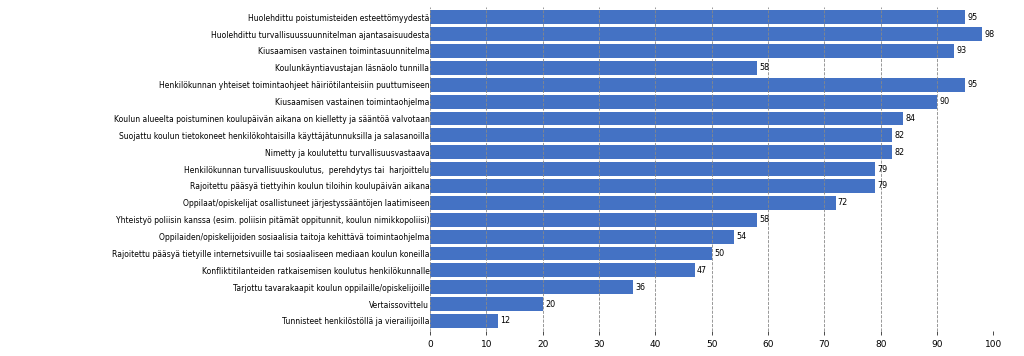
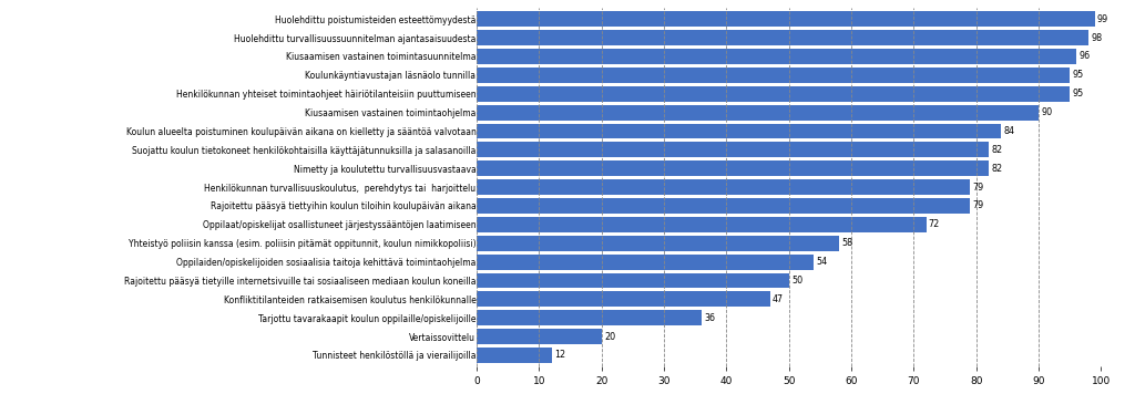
Huolehdittu poistumisteiden esteettömyydestä: 95 -> 99
Kiusaamisen vastainen toimintasuunnitelma: 93 -> 96
Koulunkäyntiavustajan läsnäolo tunnilla: 58 -> 95
